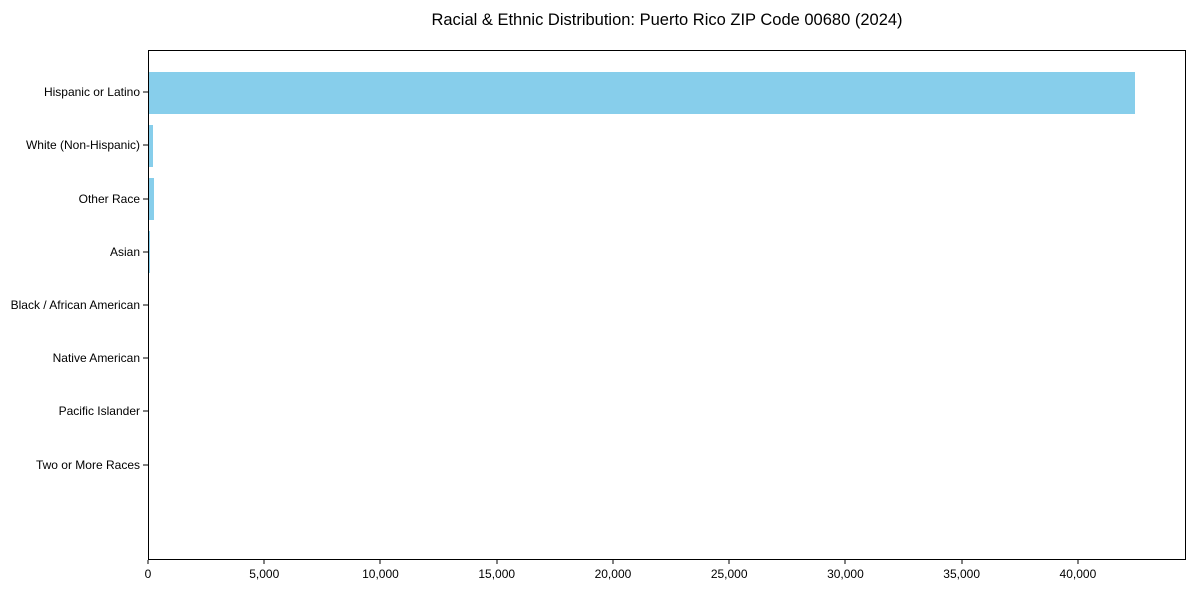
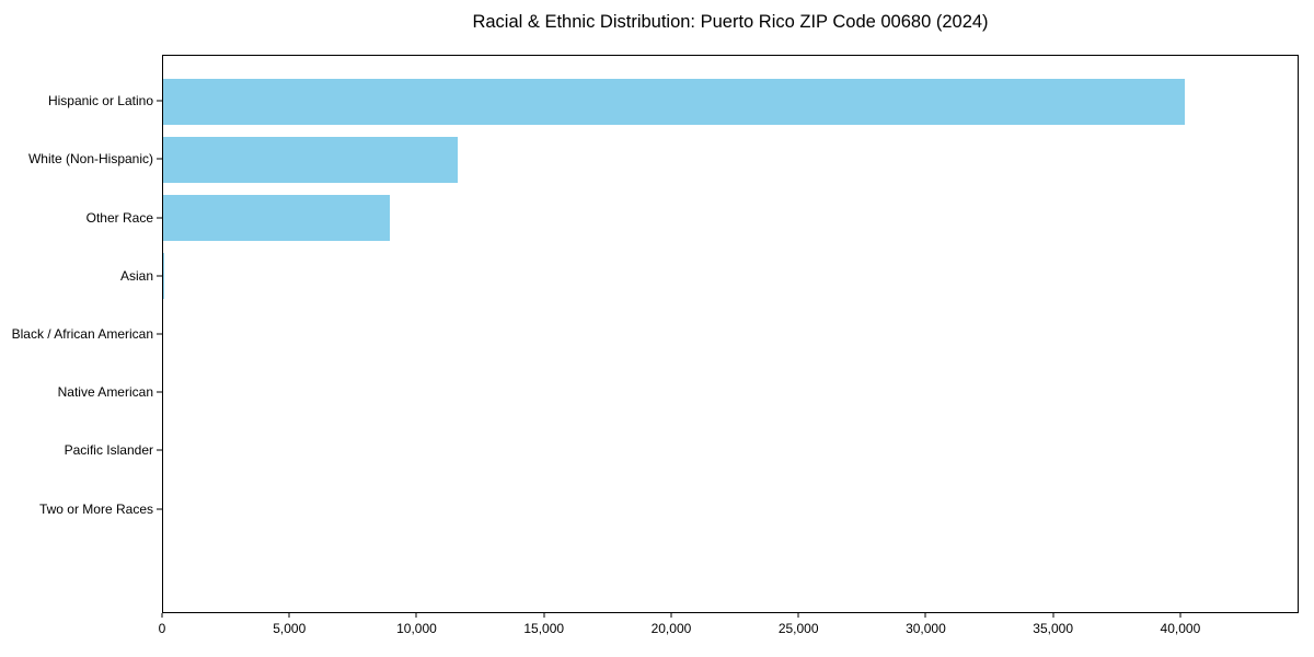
Hispanic or Latino: 42500 -> 40200
White (Non-Hispanic): 200 -> 11600
Other Race: 200 -> 8900
